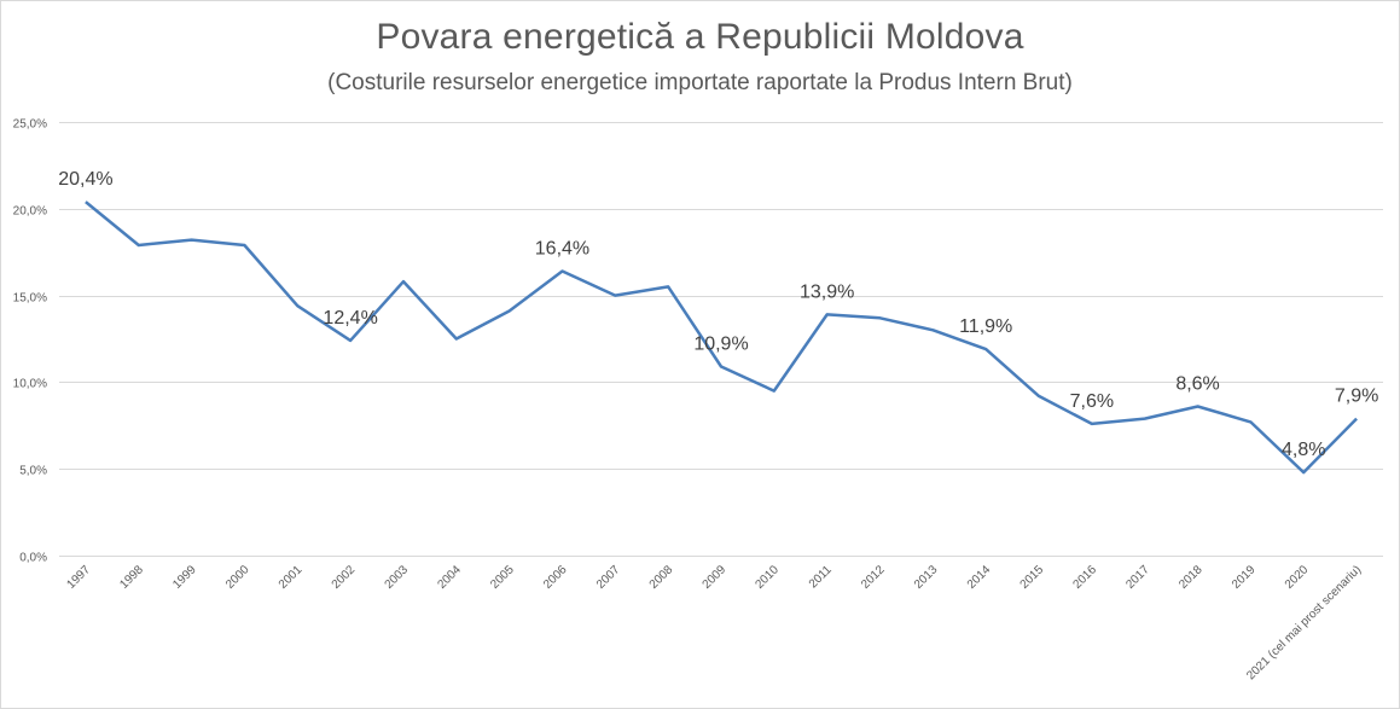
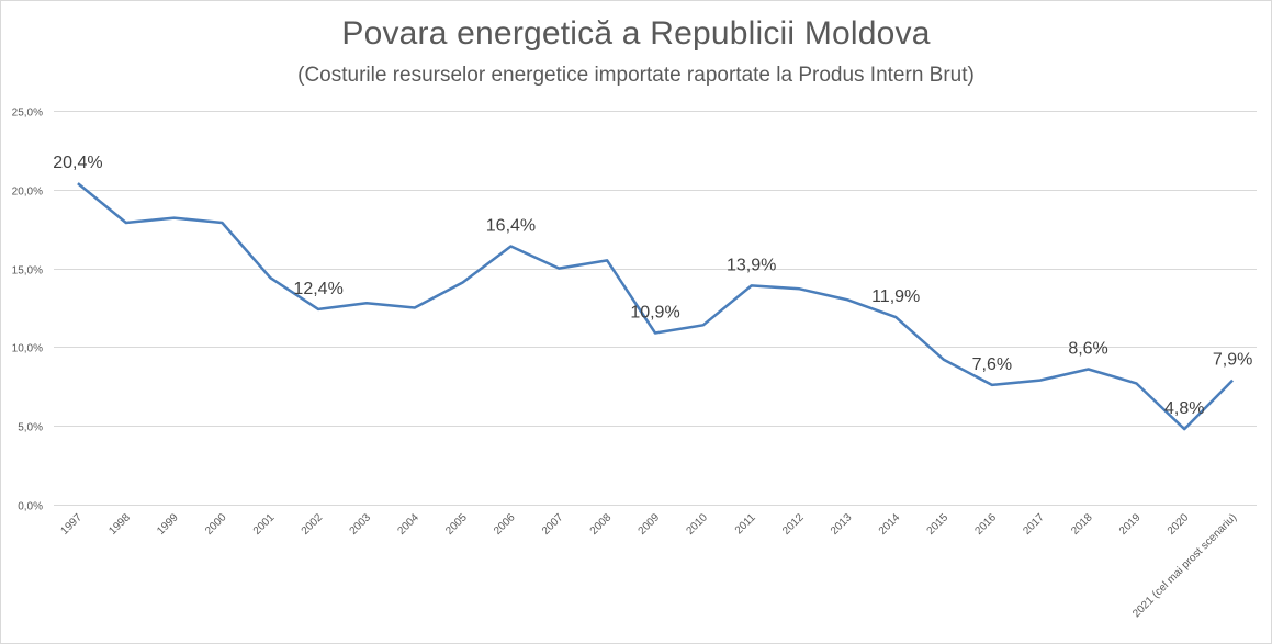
2003: 15,8% -> 12,8%
2010: 9,5% -> 11,4%
